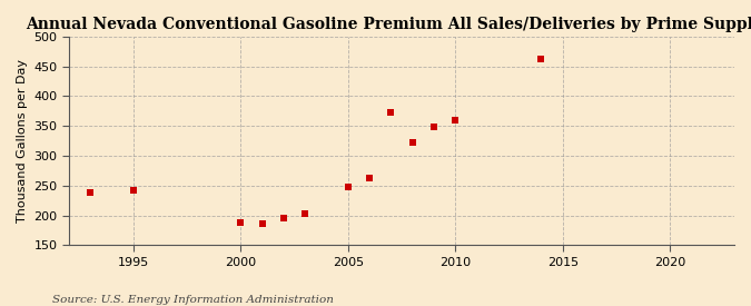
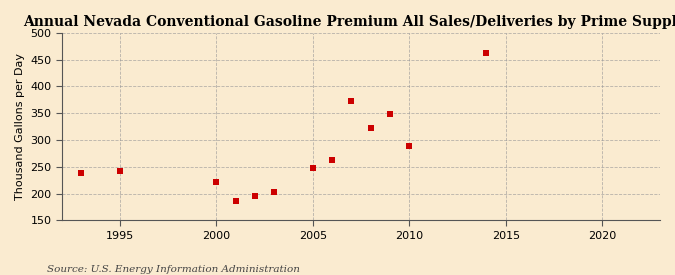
2000: 188 -> 222
2010: 360 -> 288
